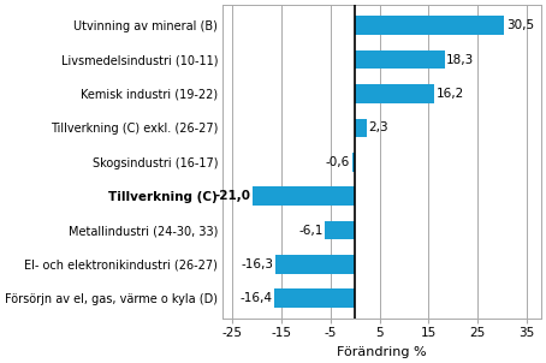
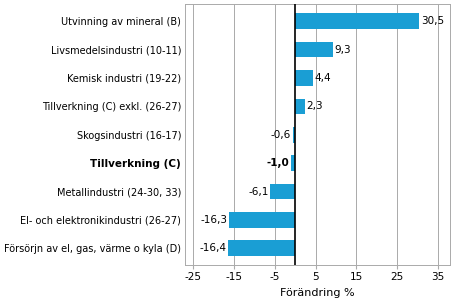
Livsmedelsindustri (10-11): 18,3 -> 9,3
Kemisk industri (19-22): 16,2 -> 4,4
Tillverkning (C): -21,0 -> -1,0
